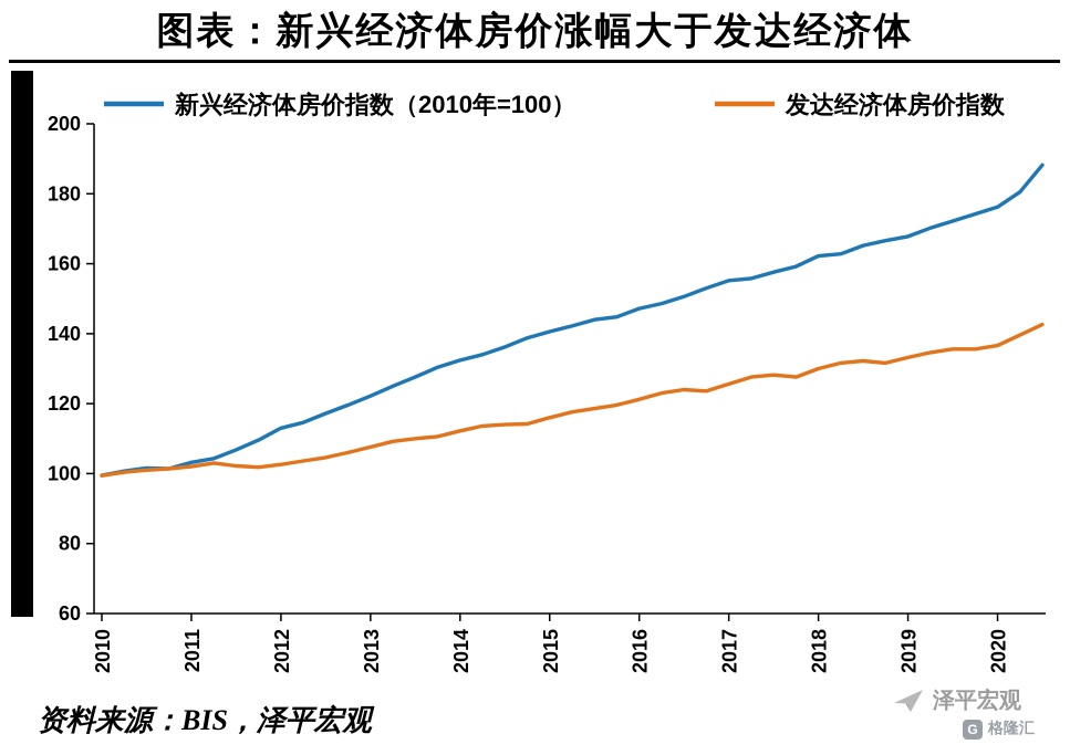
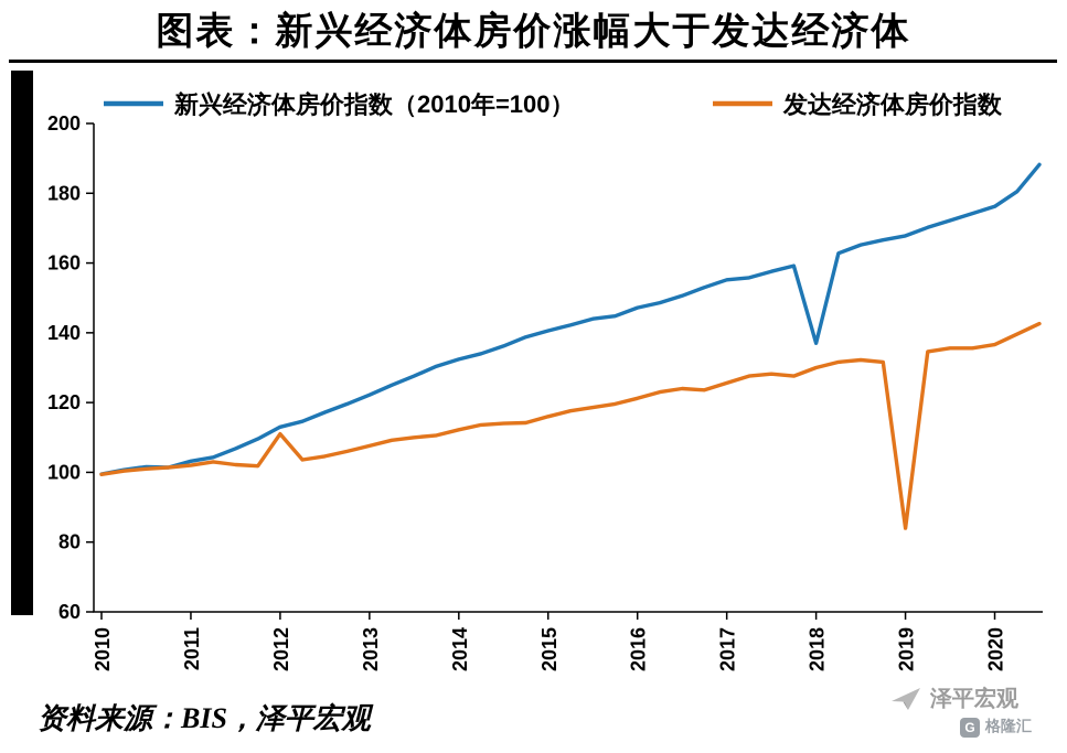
发达经济体房价指数/2012: 103 -> 111
新兴经济体房价指数（2010年=100）/2018: 162 -> 137
发达经济体房价指数/2019: 133 -> 84
